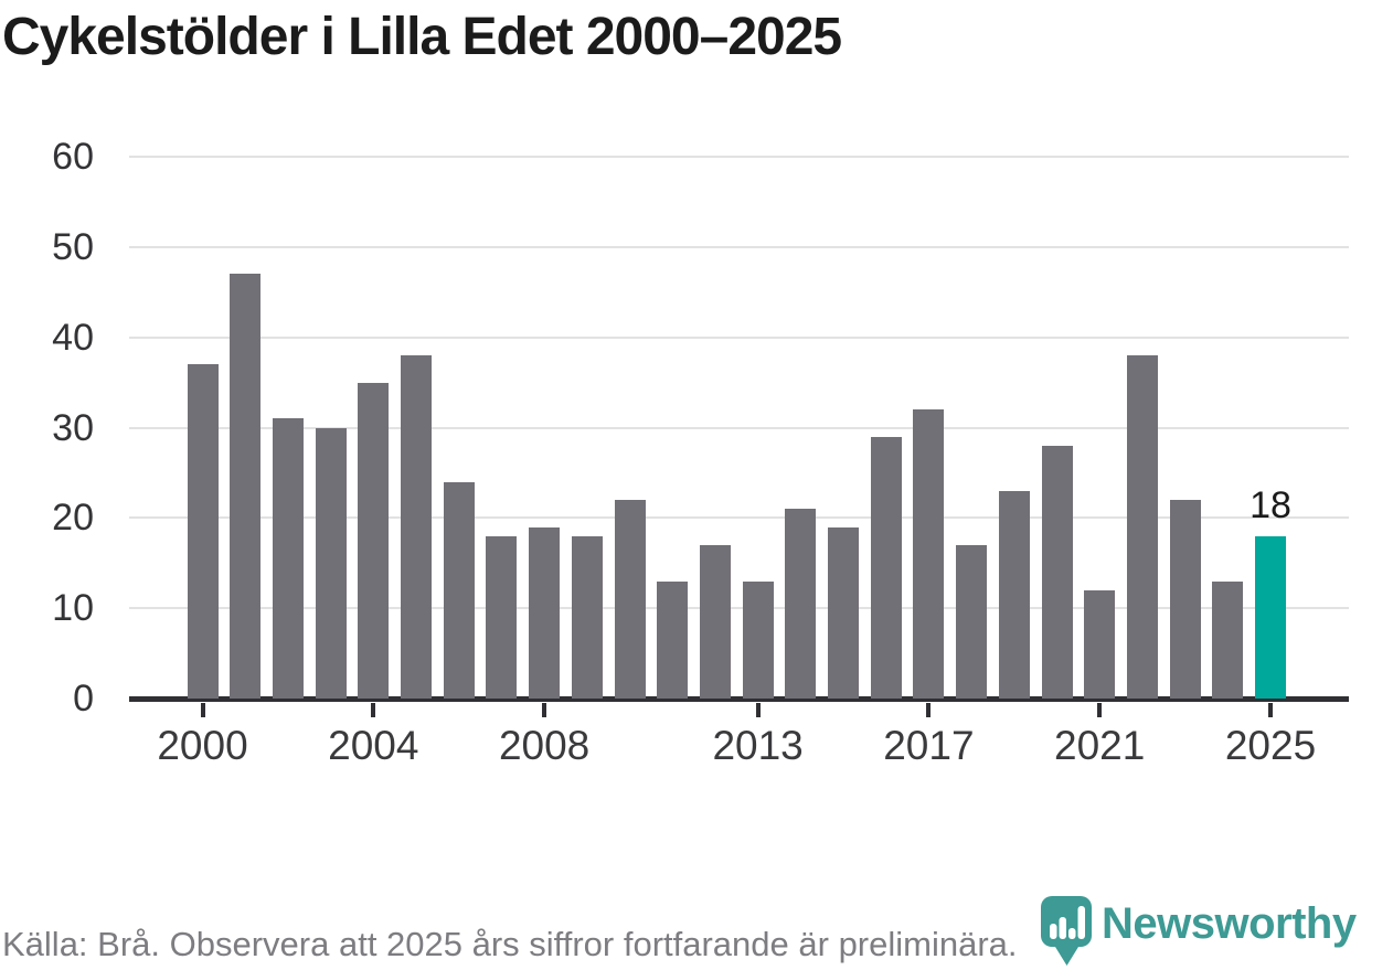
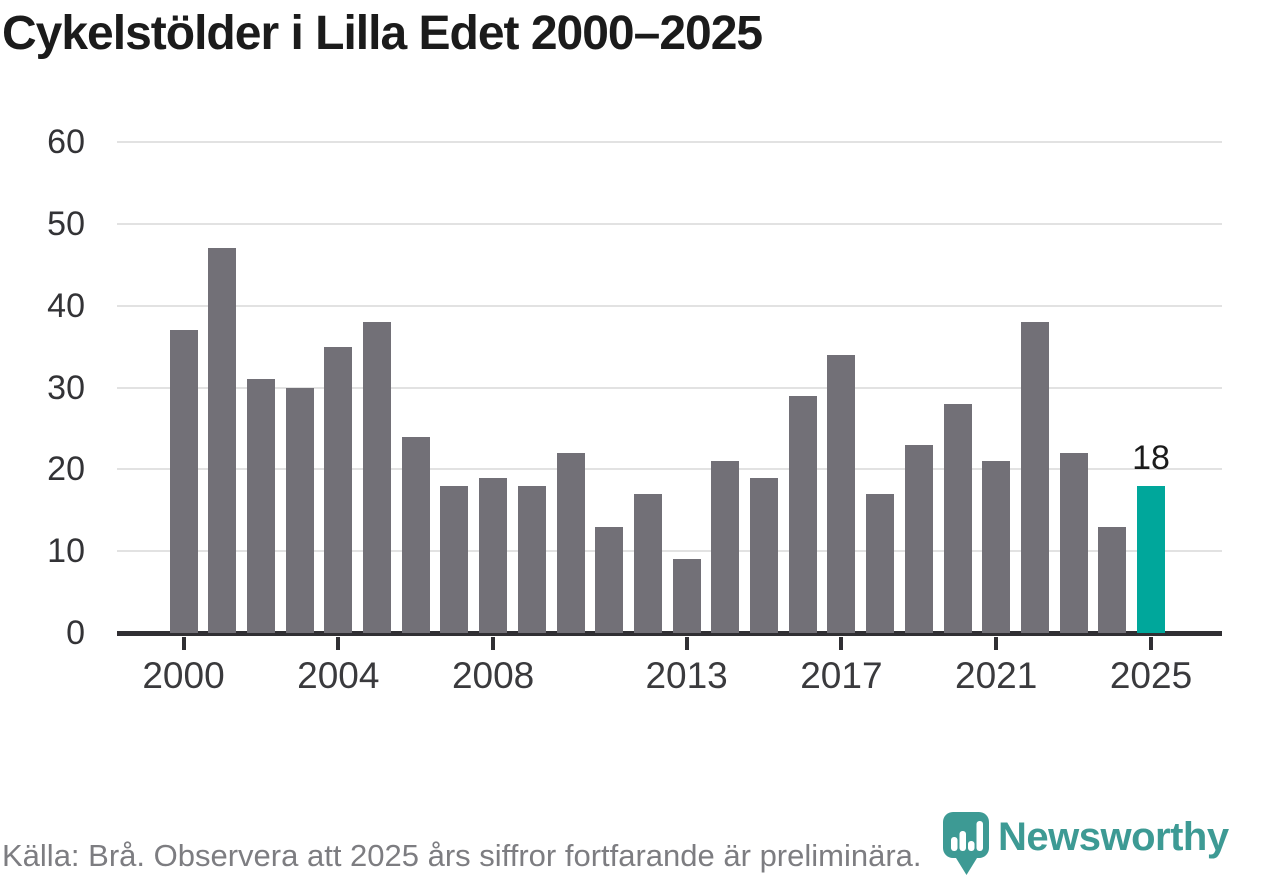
2013: 13 -> 9
2017: 32 -> 34
2021: 12 -> 21
